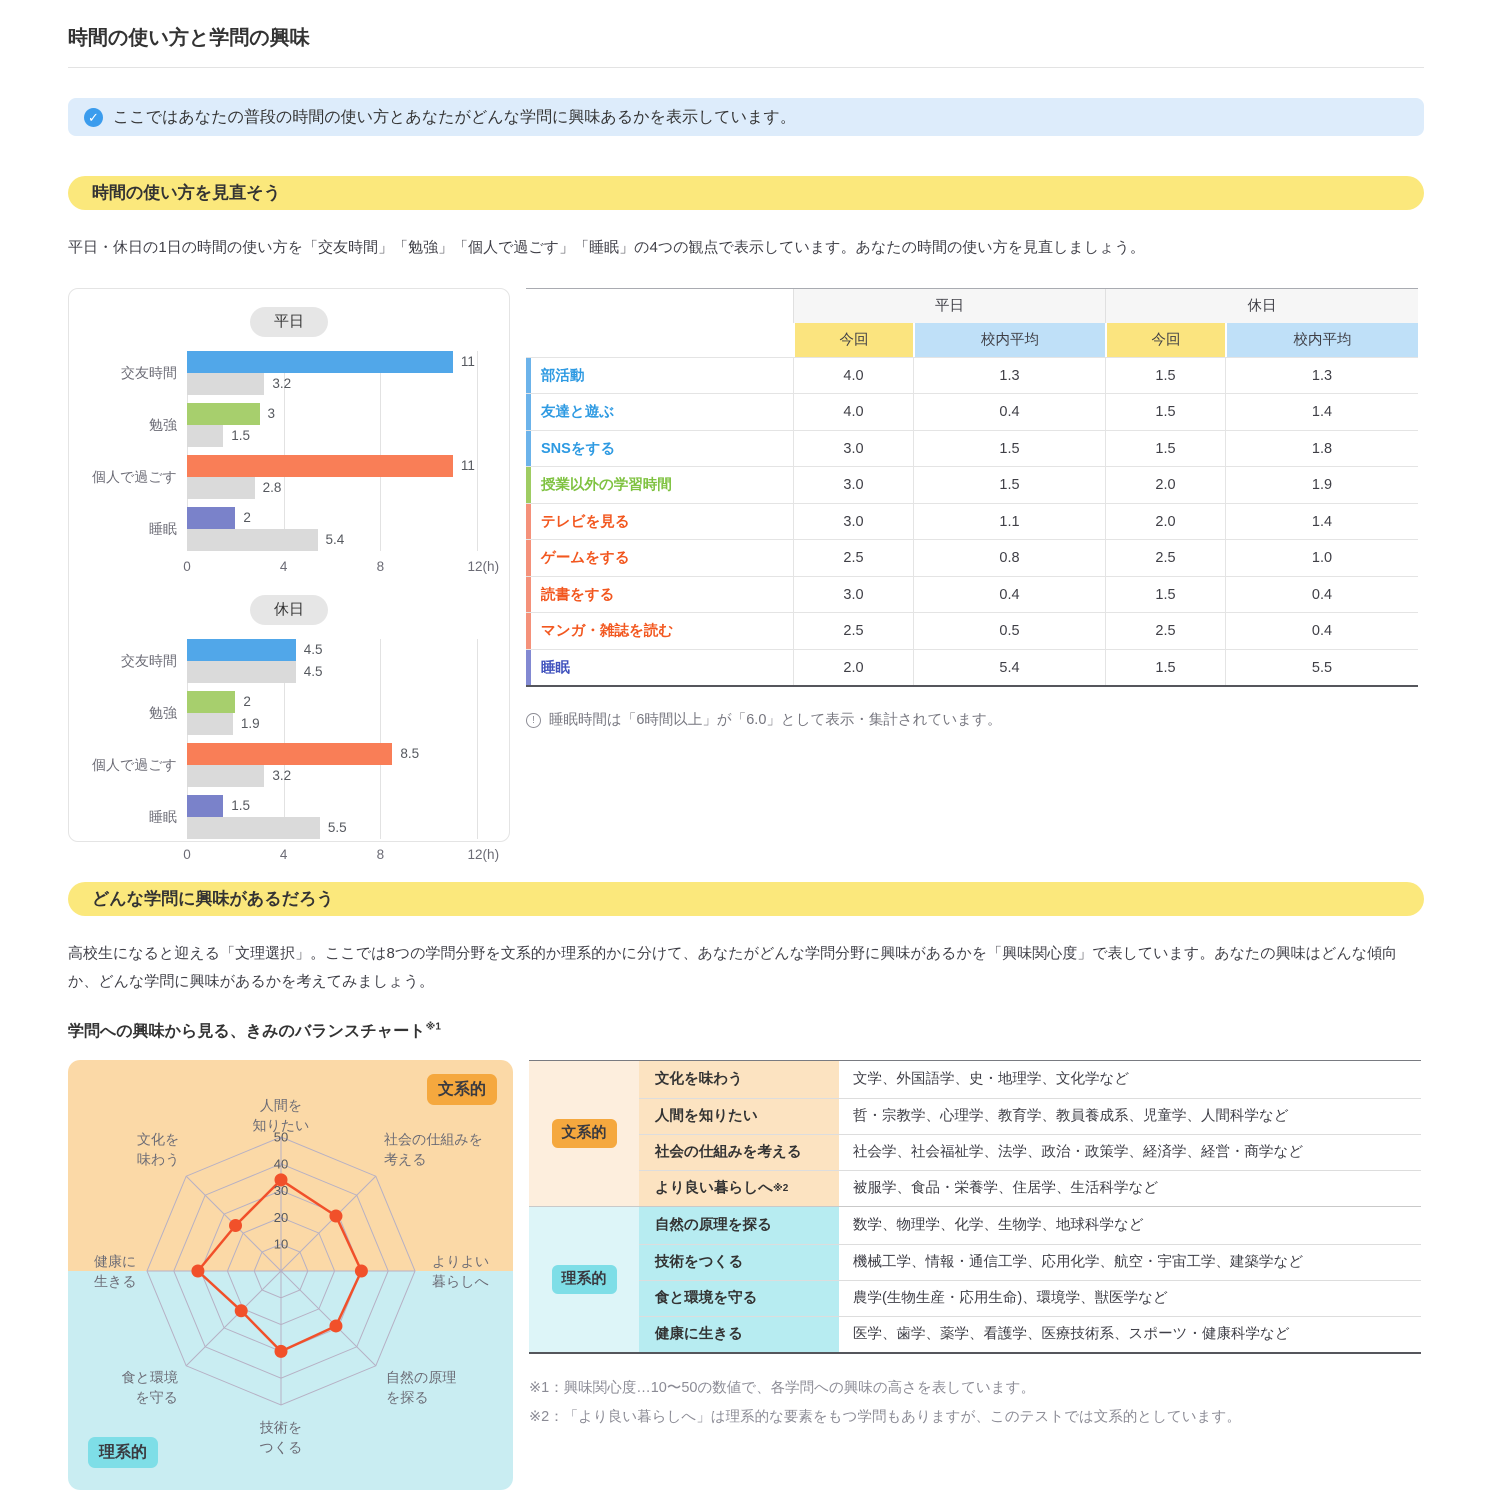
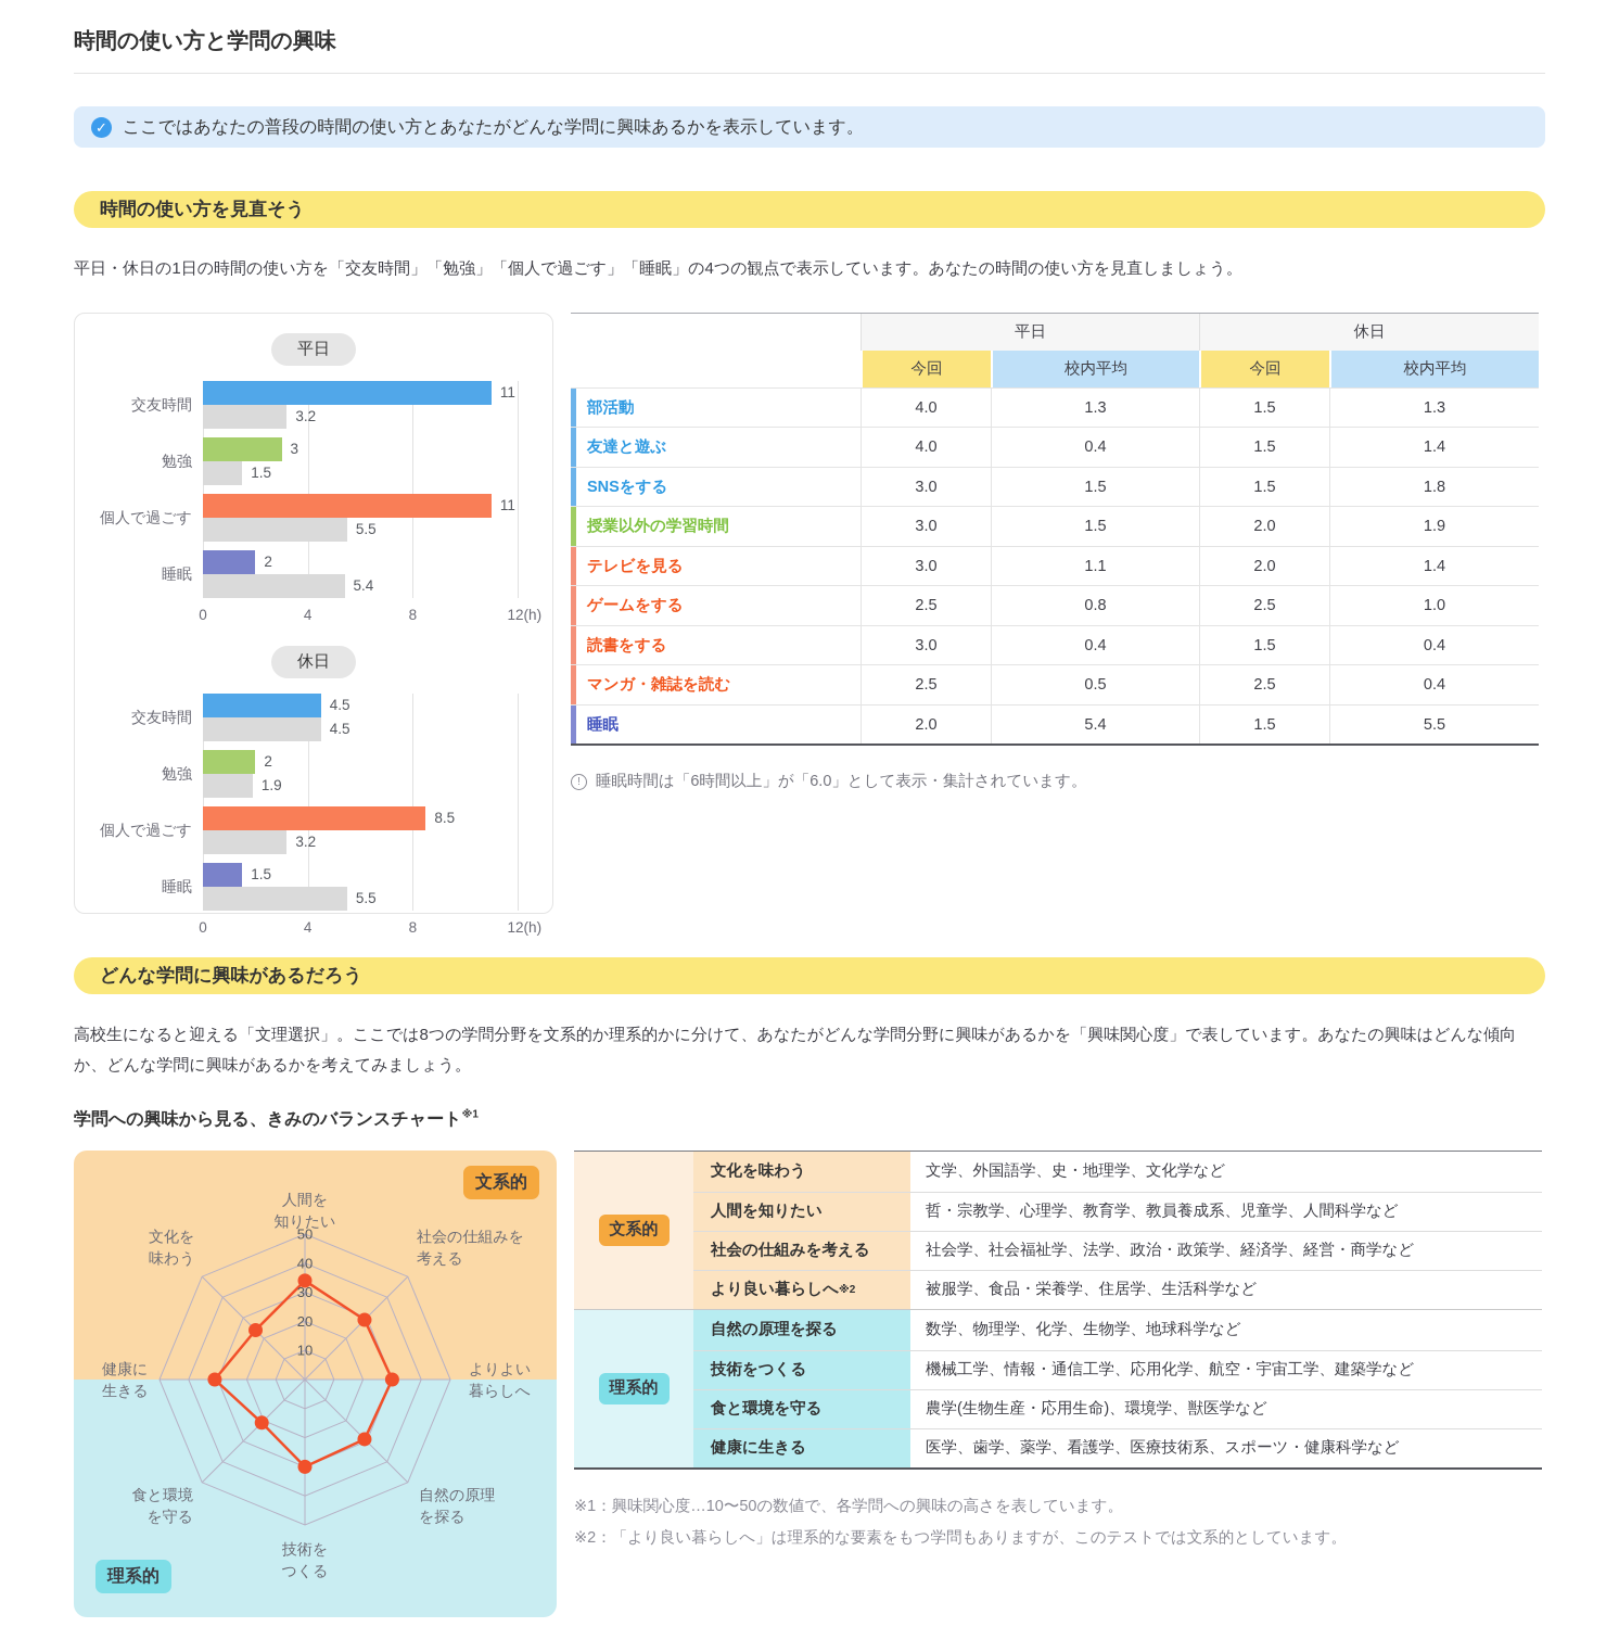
平日/校内平均/個人で過ごす: 2.8 -> 5.5
